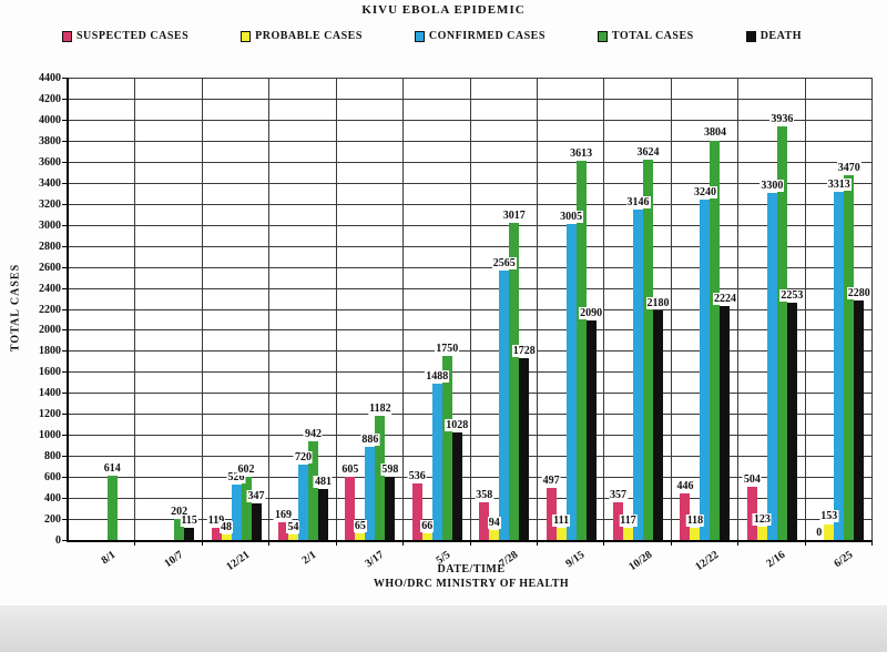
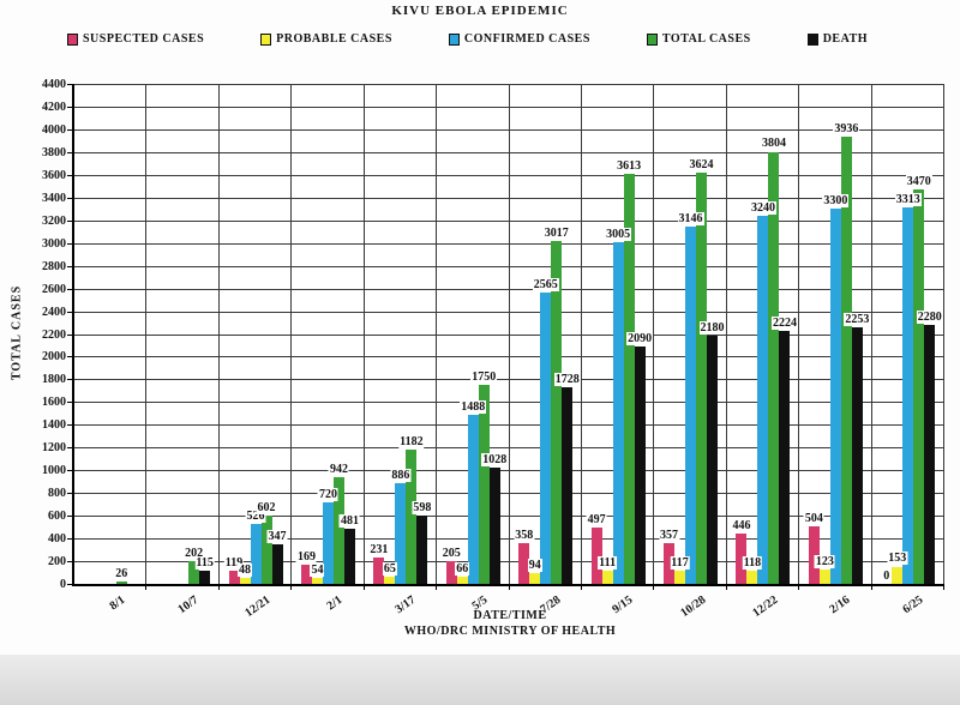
TOTAL CASES/8/1: 614 -> 26
SUSPECTED CASES/3/17: 605 -> 231
SUSPECTED CASES/5/5: 536 -> 205
